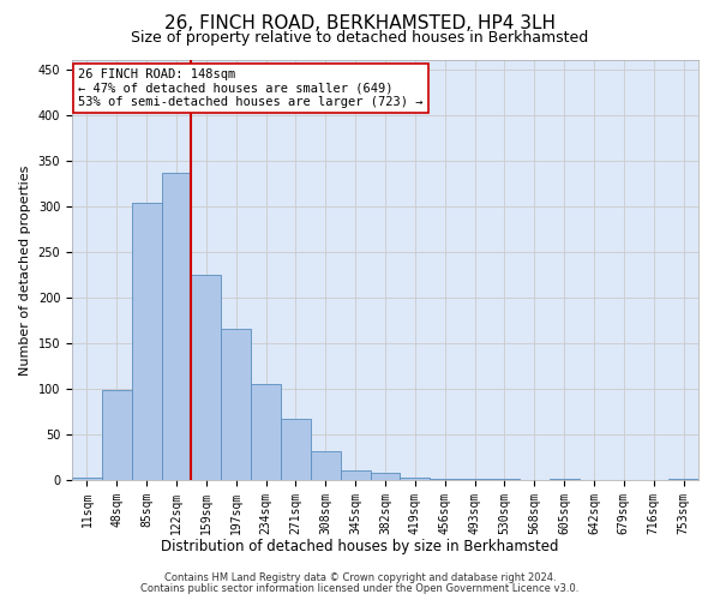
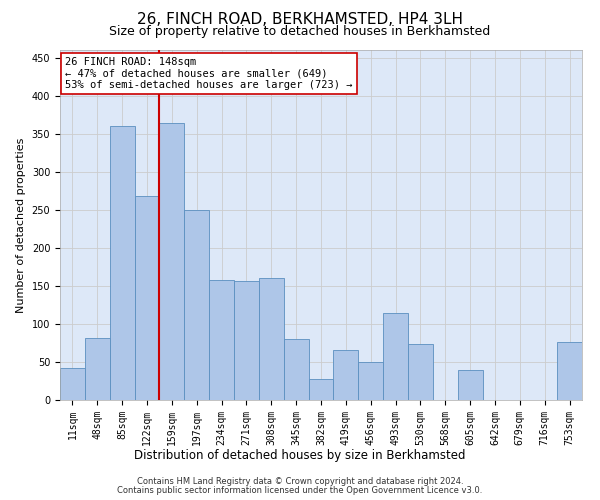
11sqm: 2 -> 42
48sqm: 98 -> 82
85sqm: 303 -> 360
122sqm: 337 -> 268
159sqm: 225 -> 364
197sqm: 165 -> 250
234sqm: 105 -> 158
271sqm: 67 -> 156
308sqm: 31 -> 160
345sqm: 10 -> 80
382sqm: 8 -> 28
419sqm: 3 -> 66
456sqm: 1 -> 50
493sqm: 1 -> 114
530sqm: 1 -> 74
605sqm: 1 -> 40
753sqm: 1 -> 76
